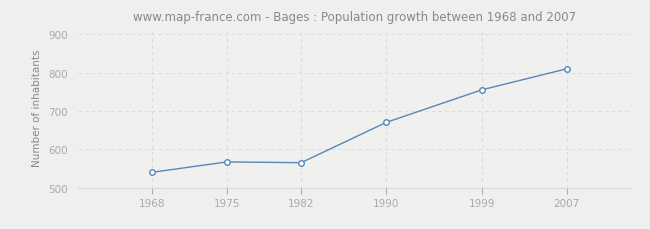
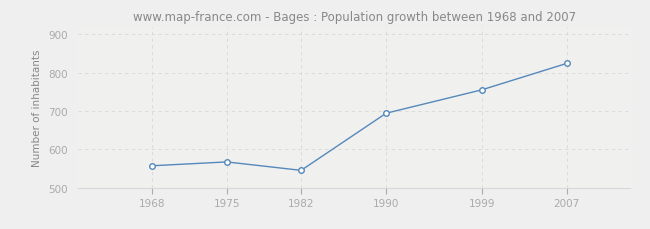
1968: 540 -> 557
1982: 565 -> 545
1990: 670 -> 694
2007: 810 -> 824
